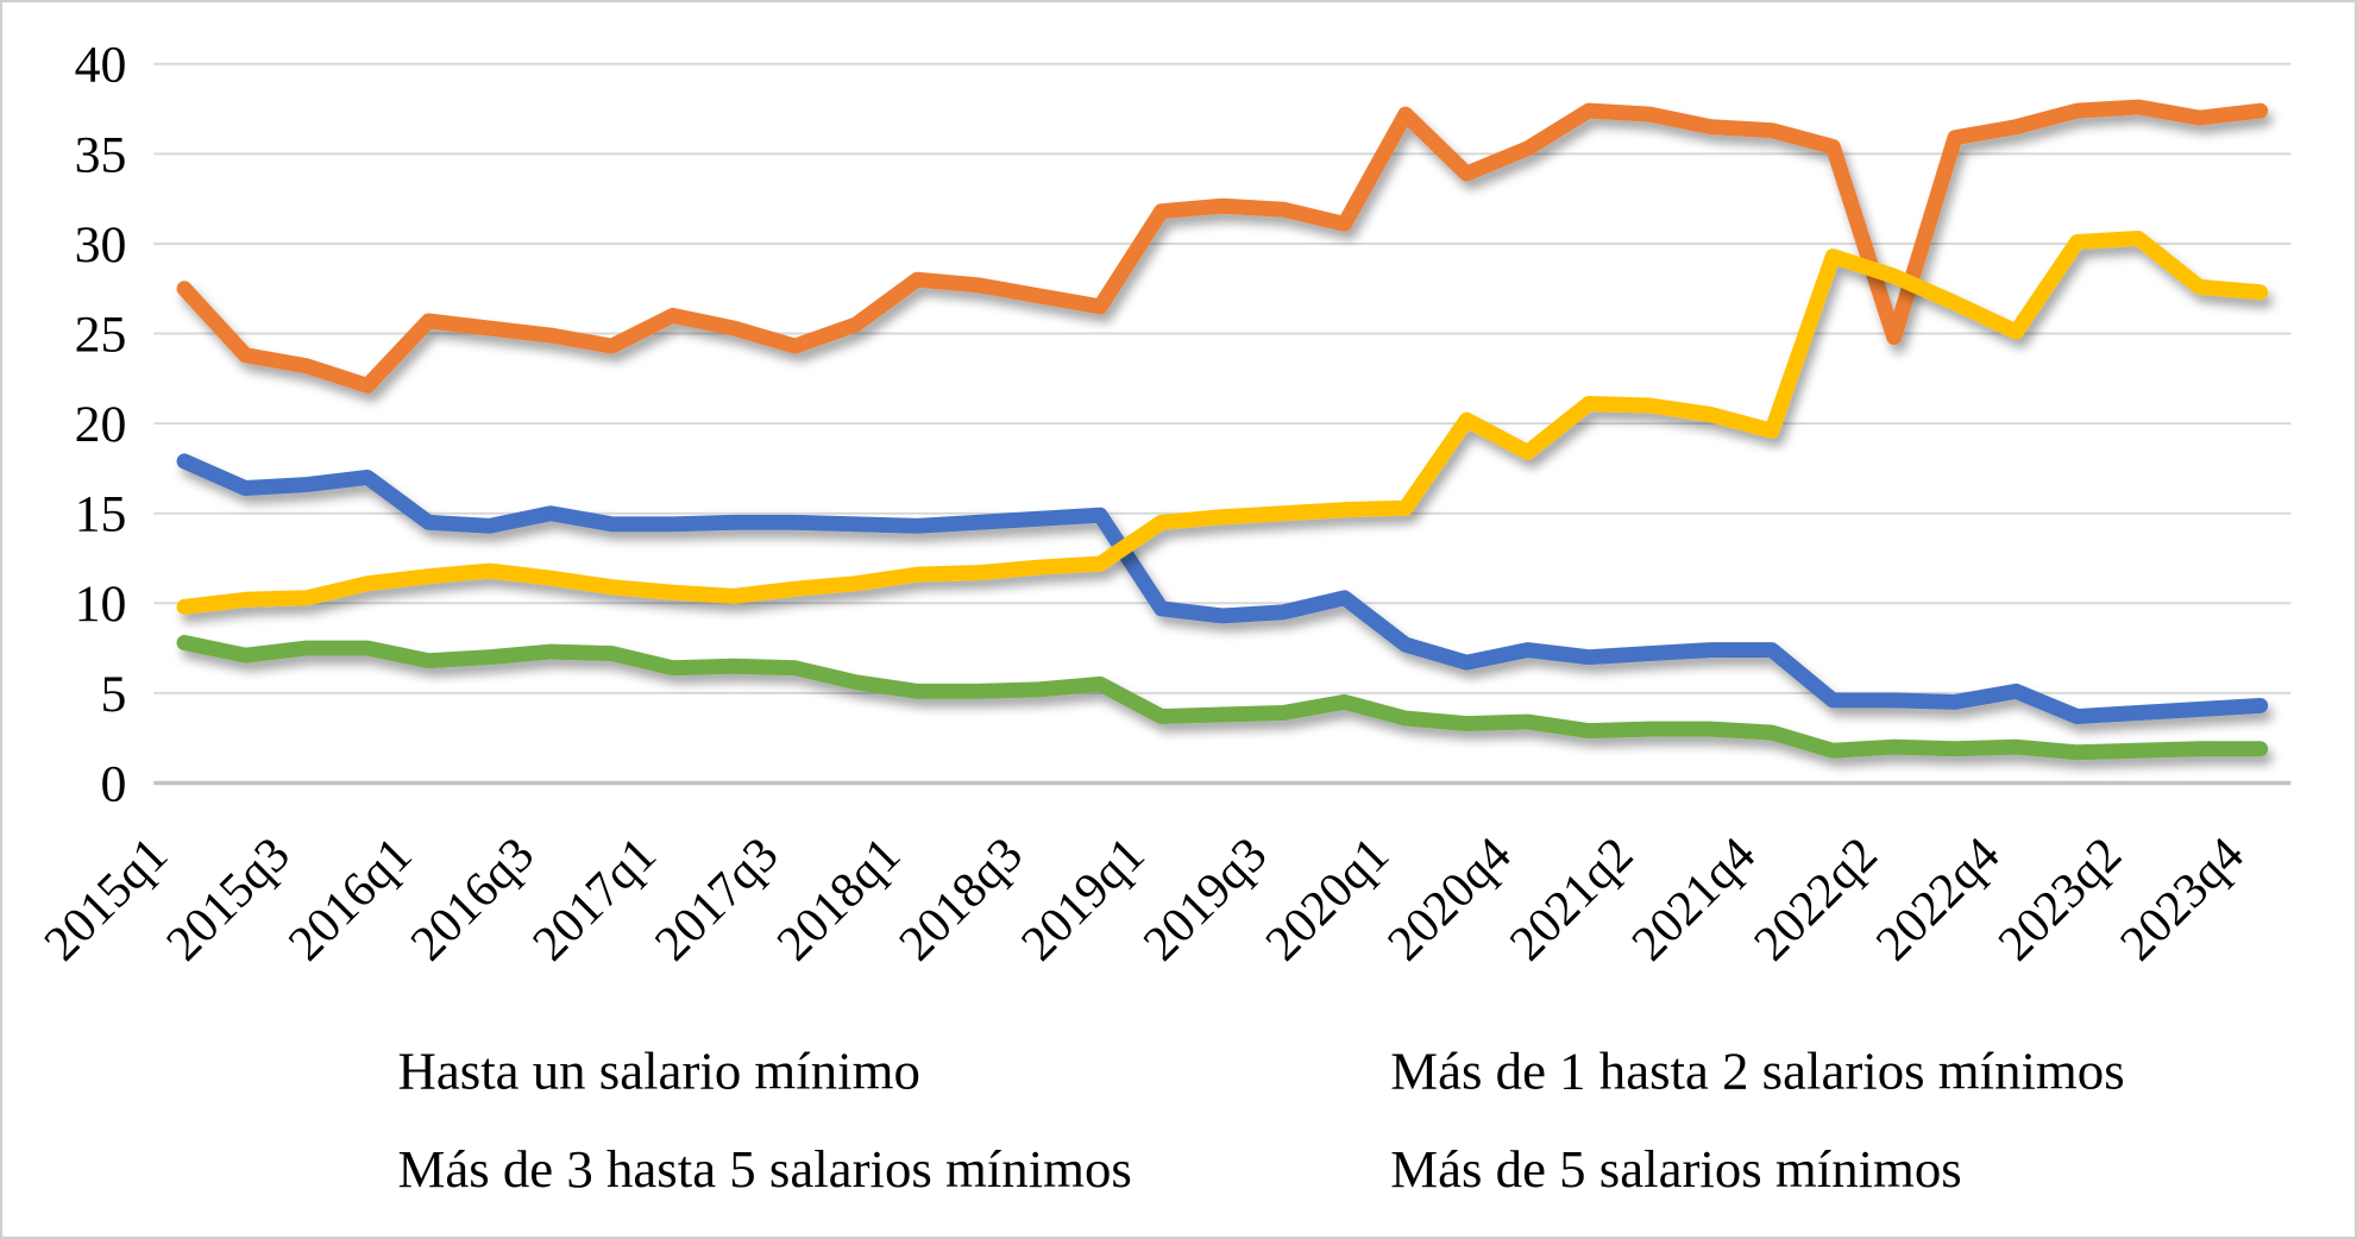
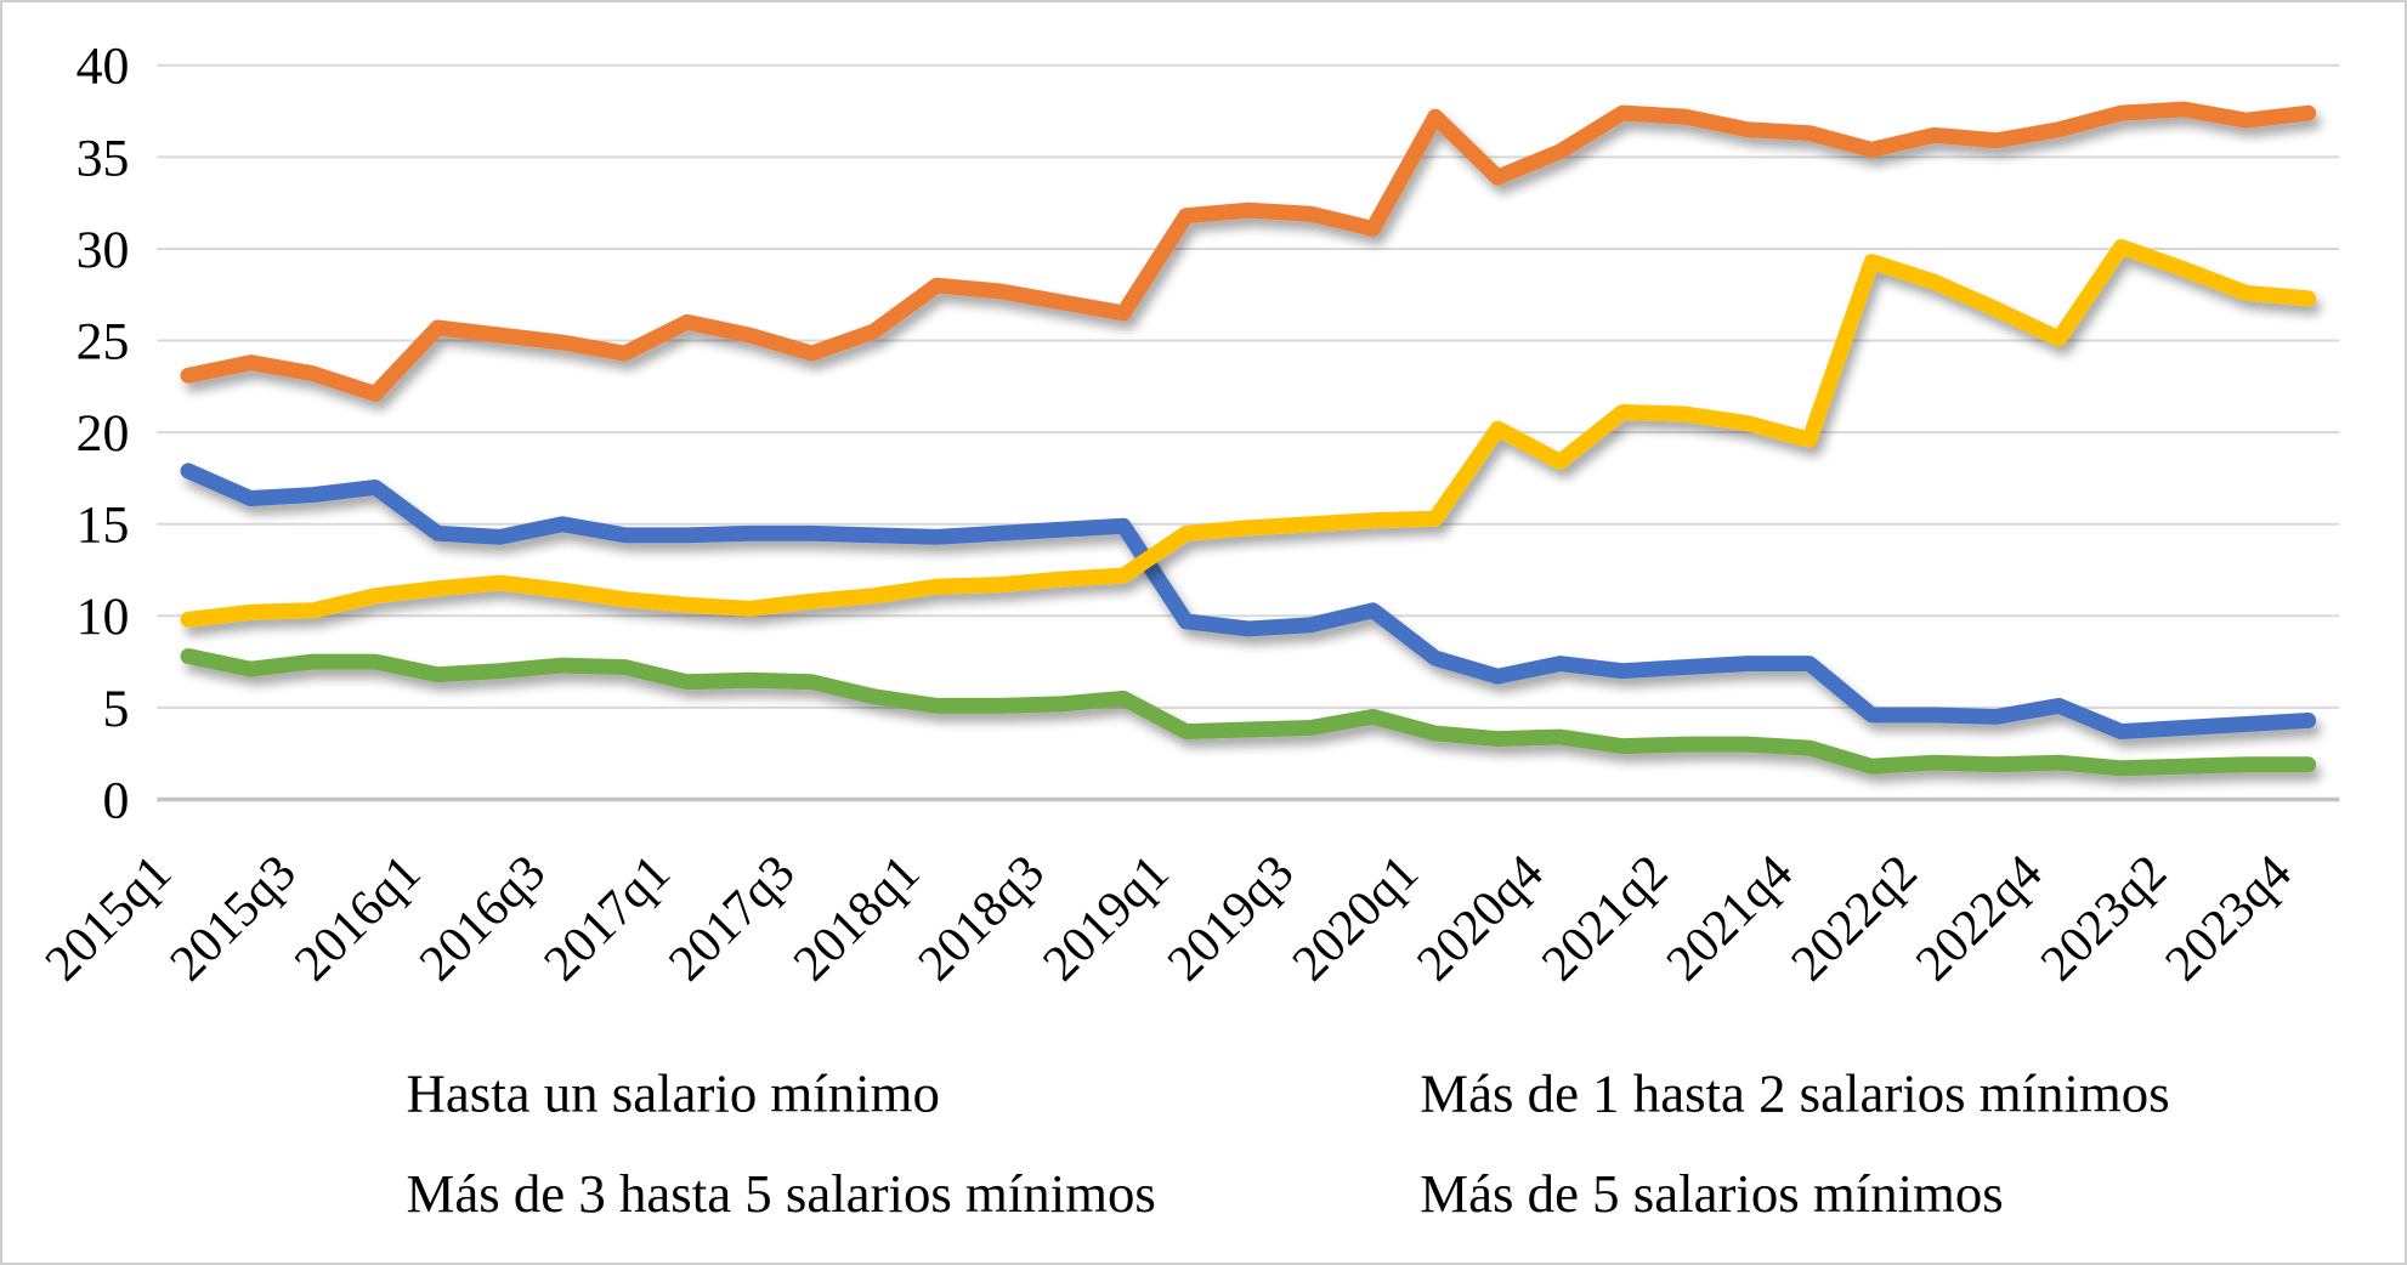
Más de 1 hasta 2 salarios mínimos/2015q1: 27.5 -> 23.1
Más de 1 hasta 2 salarios mínimos/2022q2: 24.8 -> 36.2
Hasta un salario mínimo/2023q2: 30.3 -> 28.9
